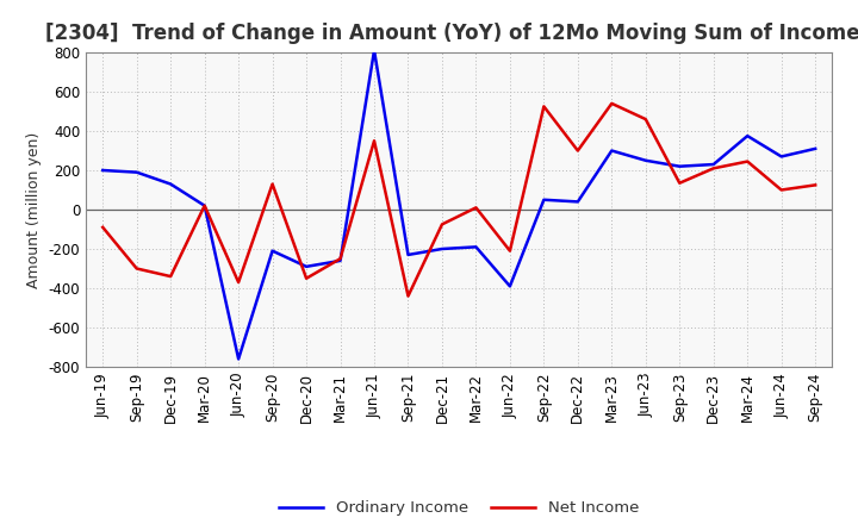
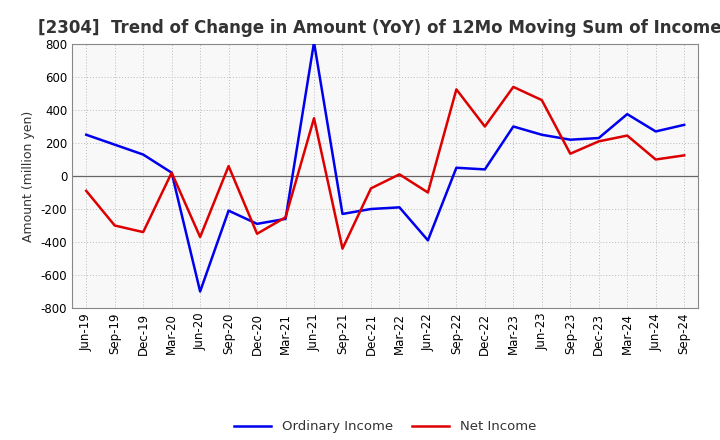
Ordinary Income/Jun-19: 200 -> 250
Ordinary Income/Jun-20: -760 -> -700
Net Income/Sep-20: 130 -> 60
Net Income/Jun-22: -210 -> -100
